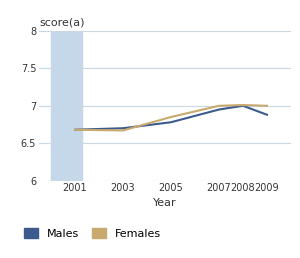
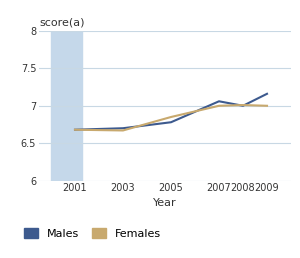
Males/2007: 6.95 -> 7.06
Males/2009: 6.88 -> 7.16
